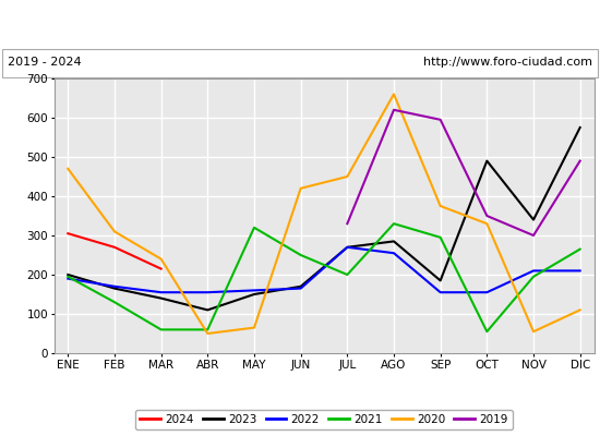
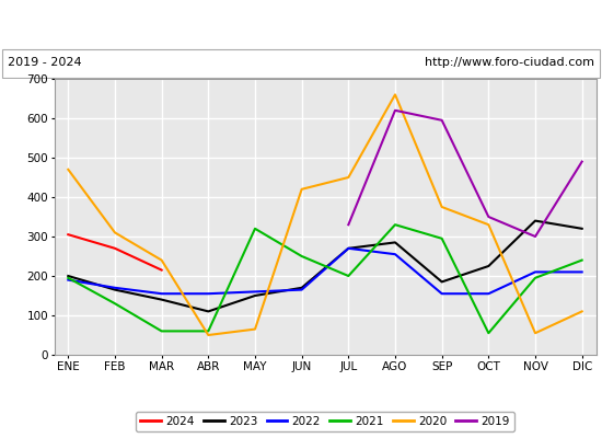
2023/OCT: 490 -> 225
2023/DIC: 575 -> 320
2021/DIC: 265 -> 240
